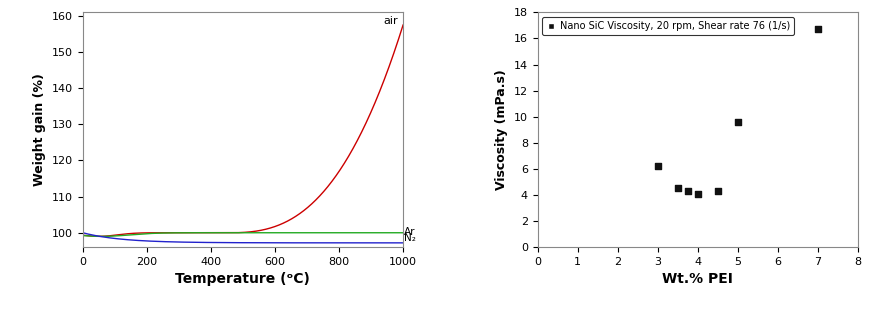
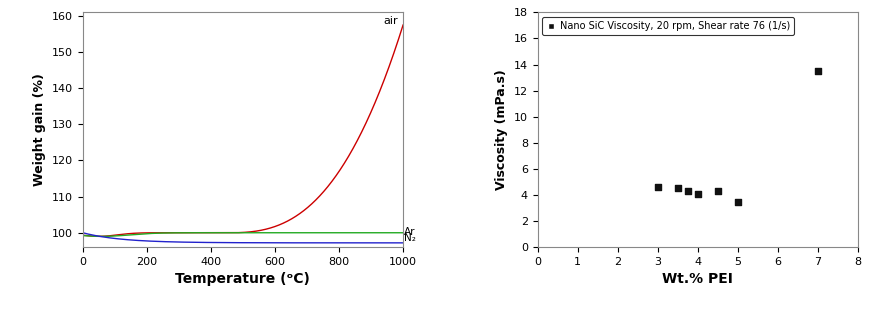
3: 6.2 -> 4.6
5: 9.6 -> 3.5
7: 16.7 -> 13.5
